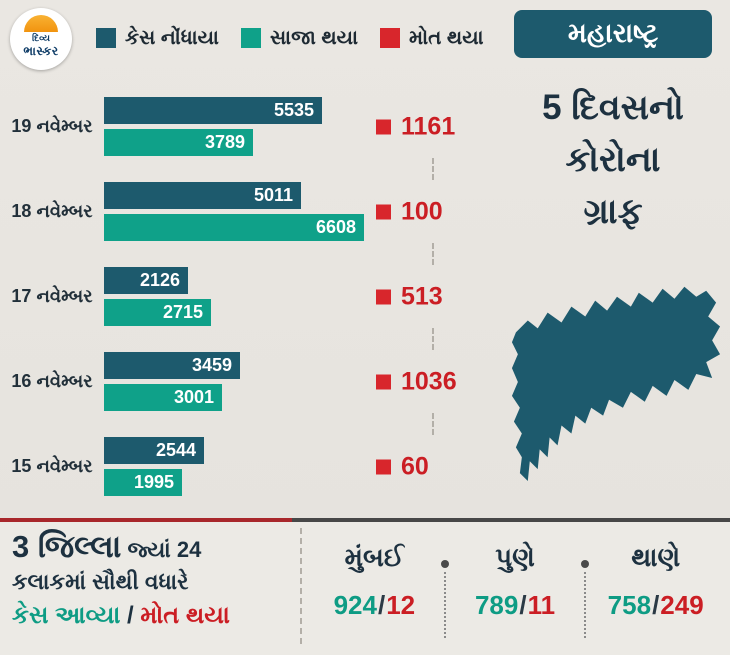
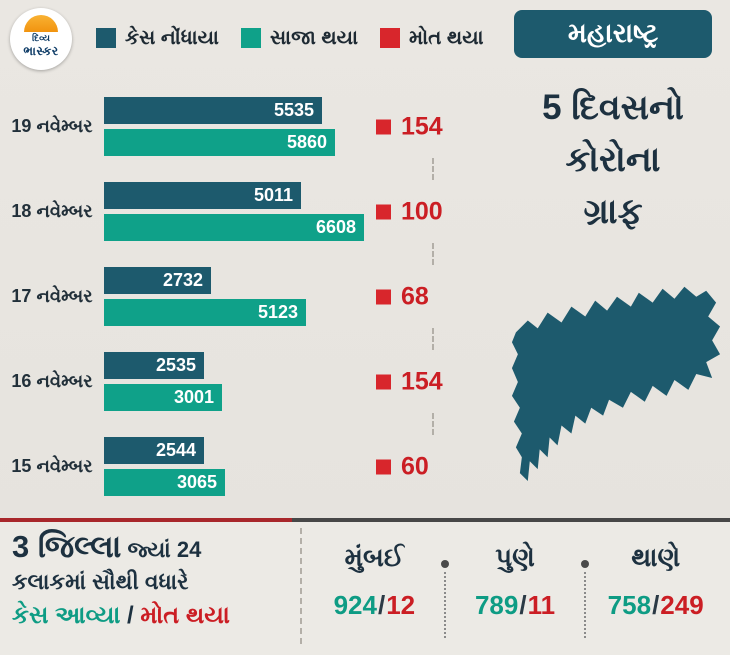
સાજા થયા/19 નવેમ્બર: 3789 -> 5860
મોત થયા/19 નવેમ્બર: 1161 -> 154
કેસ નોંધાયા/17 નવેમ્બર: 2126 -> 2732
સાજા થયા/17 નવેમ્બર: 2715 -> 5123
મોત થયા/17 નવેમ્બર: 513 -> 68
કેસ નોંધાયા/16 નવેમ્બર: 3459 -> 2535
મોત થયા/16 નવેમ્બર: 1036 -> 154
સાજા થયા/15 નવેમ્બર: 1995 -> 3065
